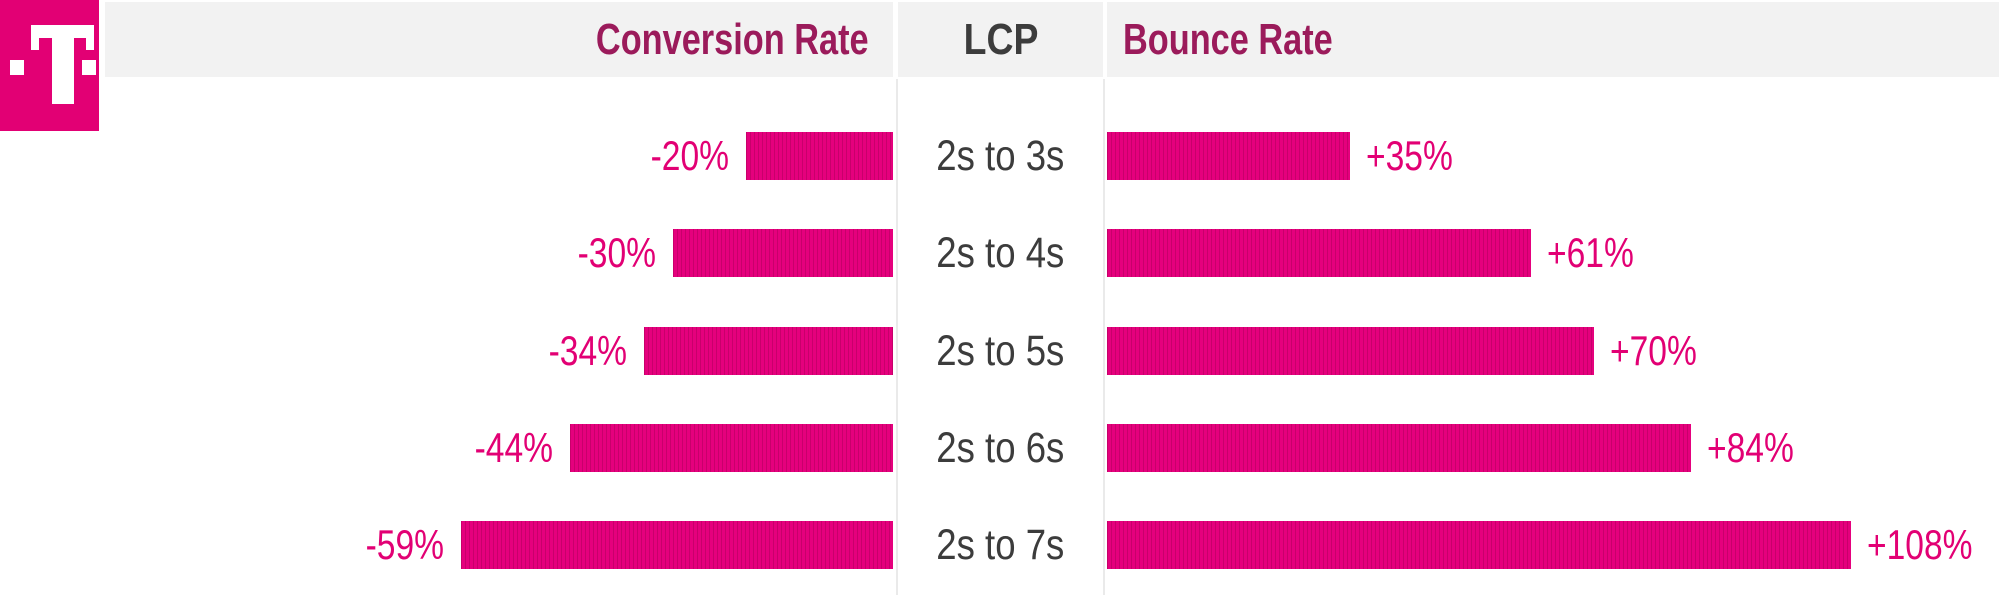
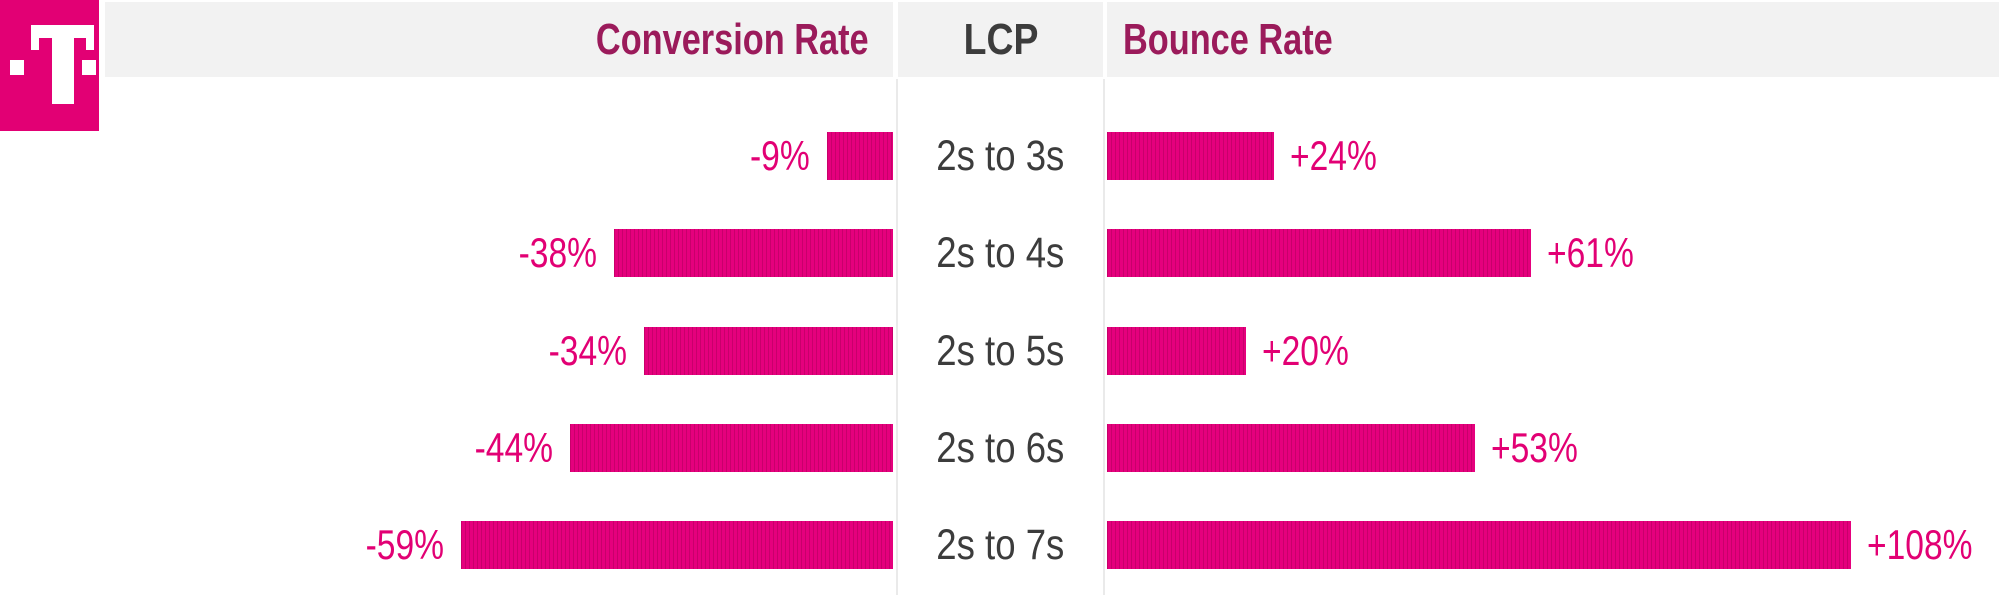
Conversion Rate/2s to 3s: -20% -> -9%
Bounce Rate/2s to 3s: +35% -> +24%
Conversion Rate/2s to 4s: -30% -> -38%
Bounce Rate/2s to 5s: +70% -> +20%
Bounce Rate/2s to 6s: +84% -> +53%
